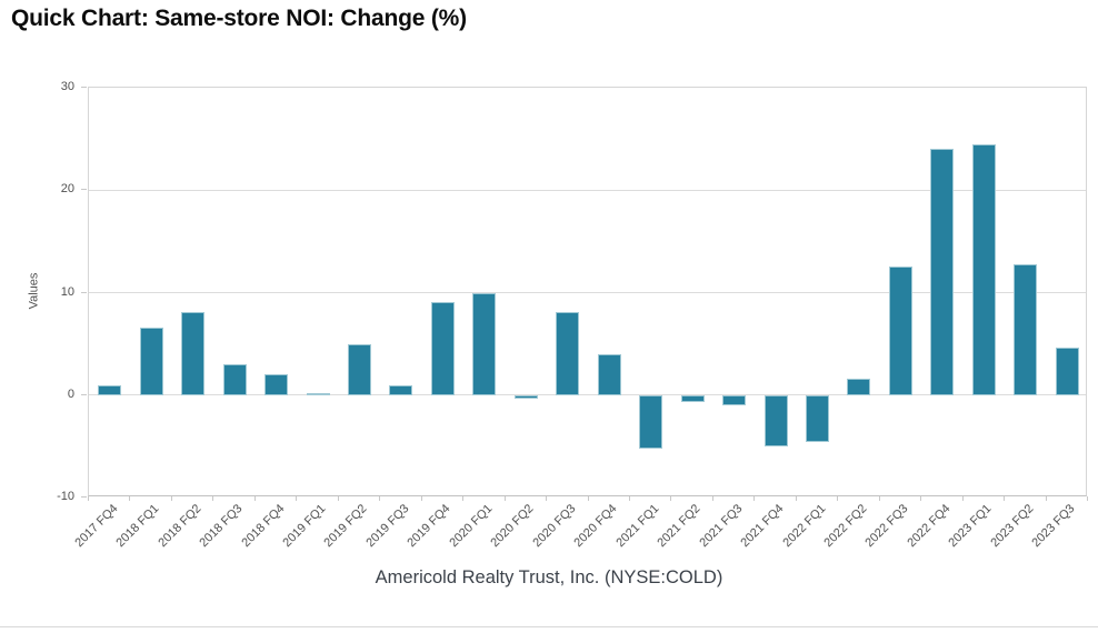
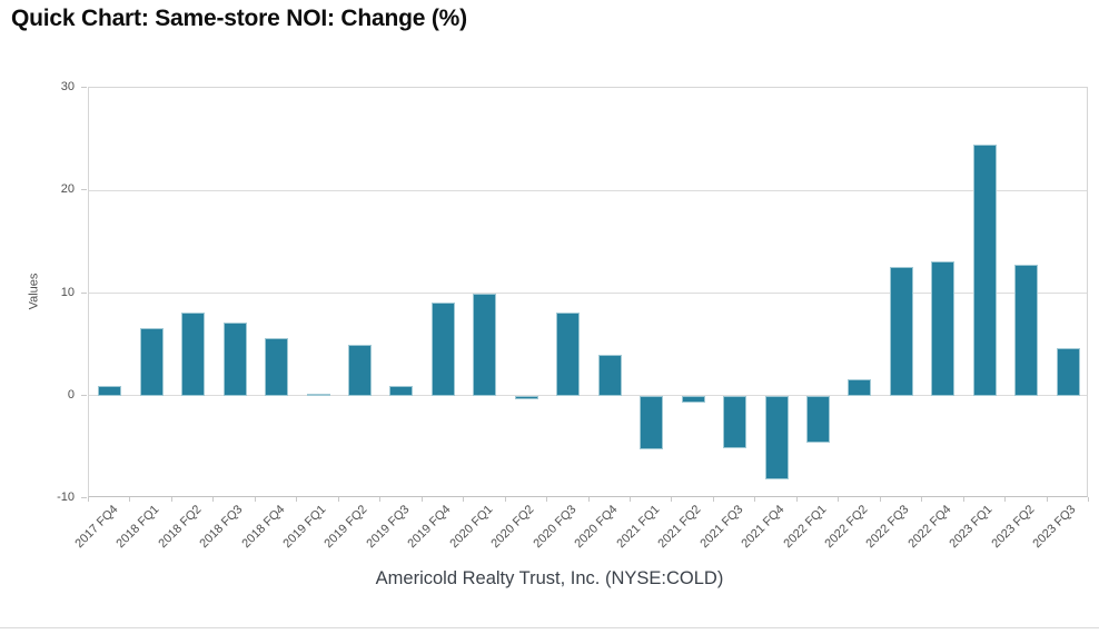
2018 FQ3: 3 -> 7
2018 FQ4: 2 -> 6
2021 FQ3: -1 -> -5
2021 FQ4: -5 -> -8
2022 FQ4: 24 -> 13
